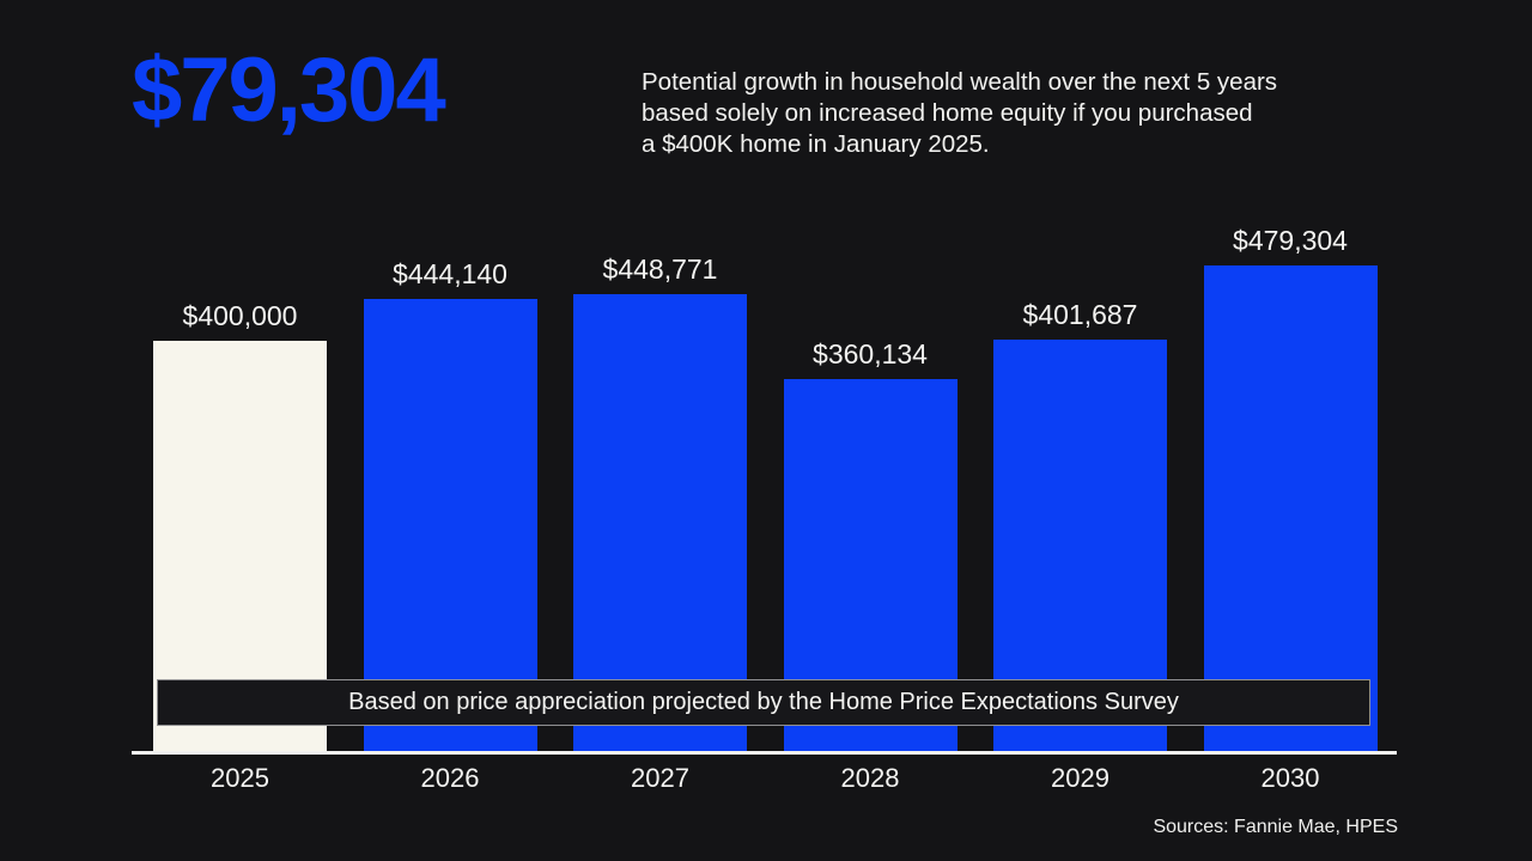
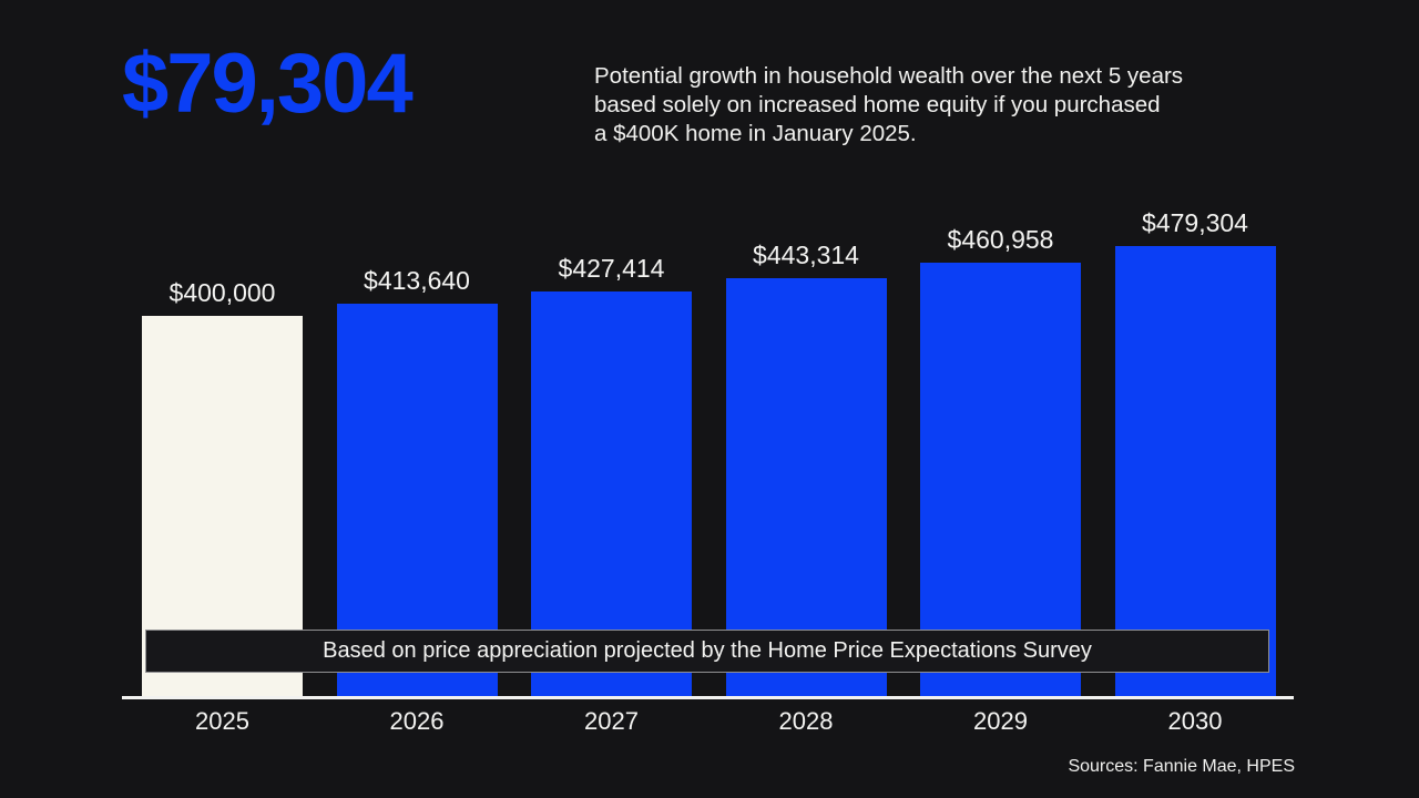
2026: $444,140 -> $413,640
2027: $448,771 -> $427,414
2028: $360,134 -> $443,314
2029: $401,687 -> $460,958
